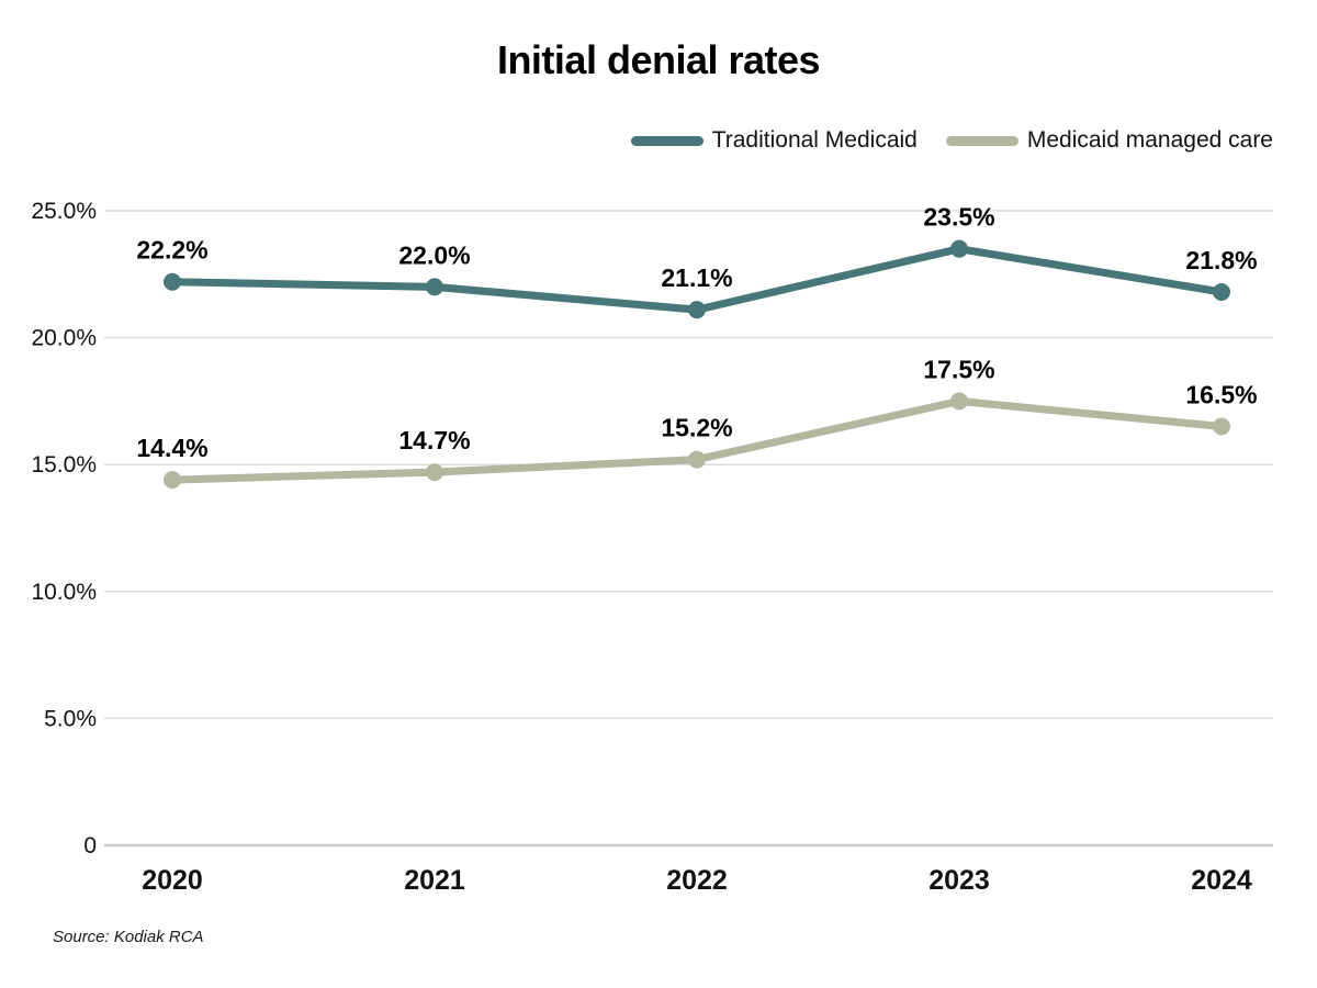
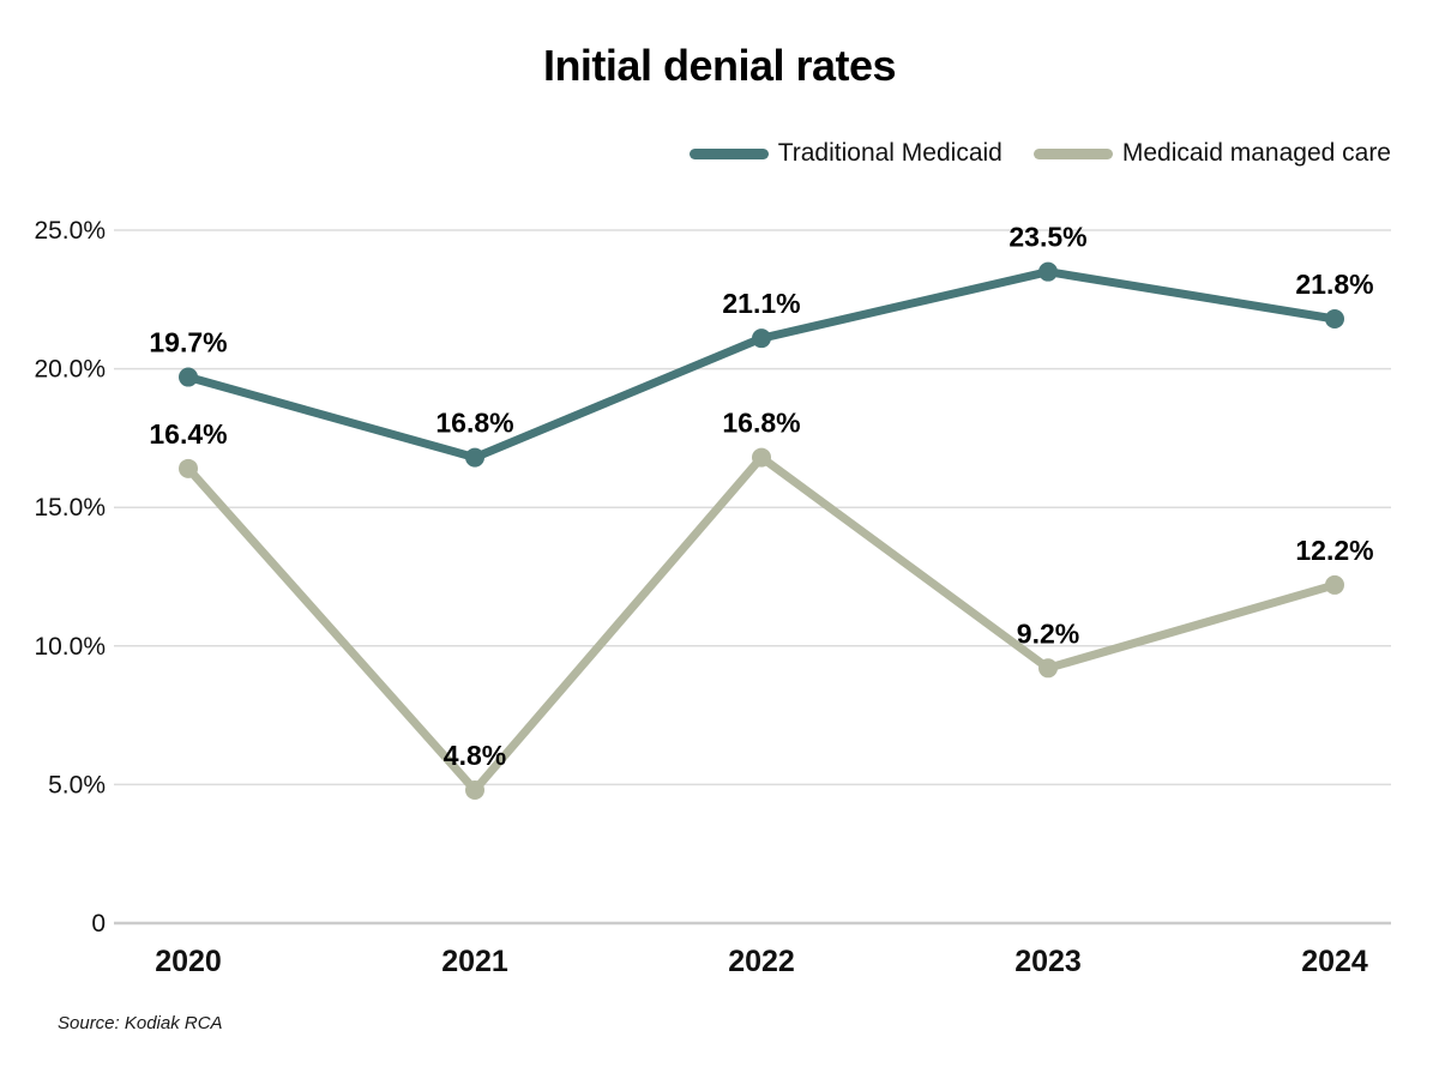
Traditional Medicaid/2020: 22.2% -> 19.7%
Medicaid managed care/2020: 14.4% -> 16.4%
Traditional Medicaid/2021: 22.0% -> 16.8%
Medicaid managed care/2021: 14.7% -> 4.8%
Medicaid managed care/2022: 15.2% -> 16.8%
Medicaid managed care/2023: 17.5% -> 9.2%
Medicaid managed care/2024: 16.5% -> 12.2%
